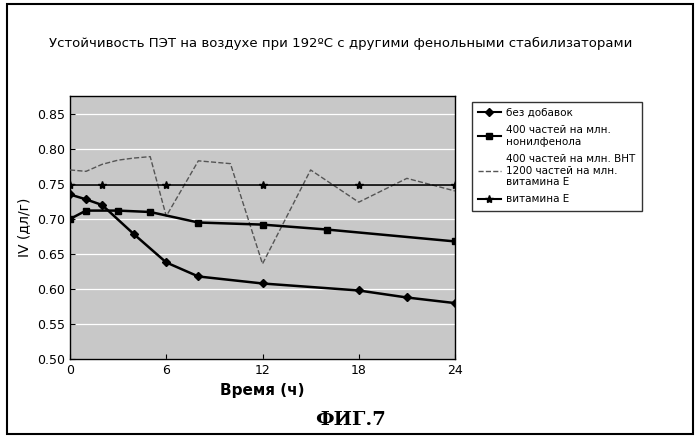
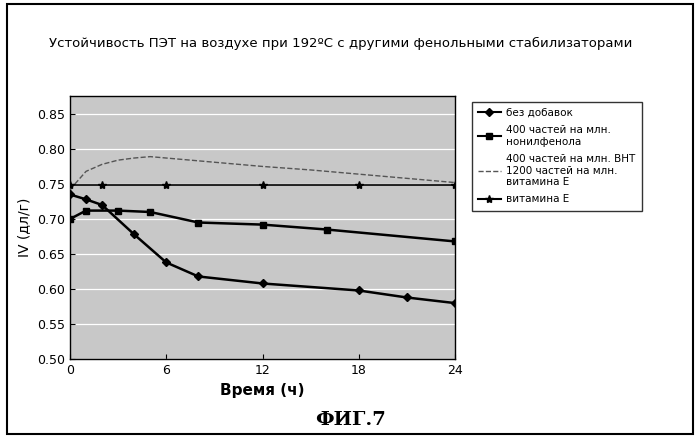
400 частей на млн. ВНТ 1200 частей на млн. витамина Е/0: 0.770 -> 0.742
400 частей на млн. ВНТ 1200 частей на млн. витамина Е/6: 0.704 -> 0.787
400 частей на млн. ВНТ 1200 частей на млн. витамина Е/12: 0.636 -> 0.775
400 частей на млн. ВНТ 1200 частей на млн. витамина Е/18: 0.724 -> 0.764
400 частей на млн. ВНТ 1200 частей на млн. витамина Е/24: 0.740 -> 0.752
